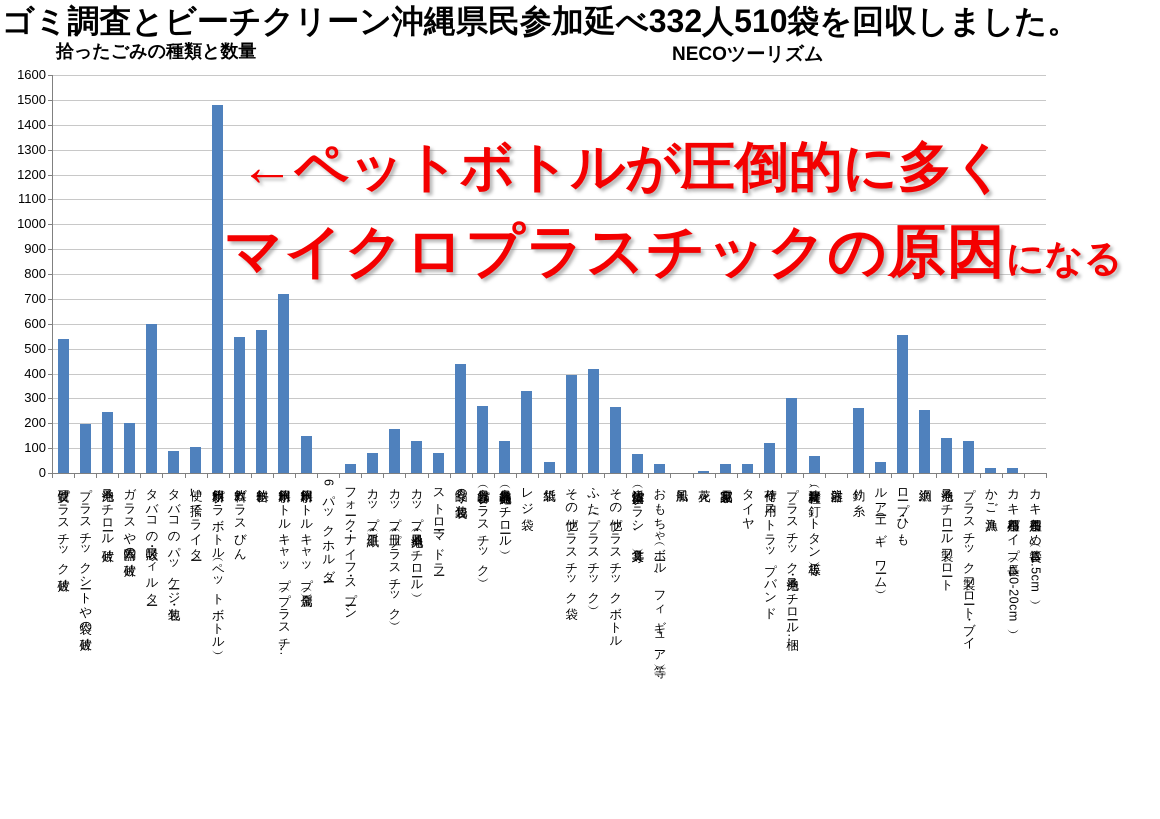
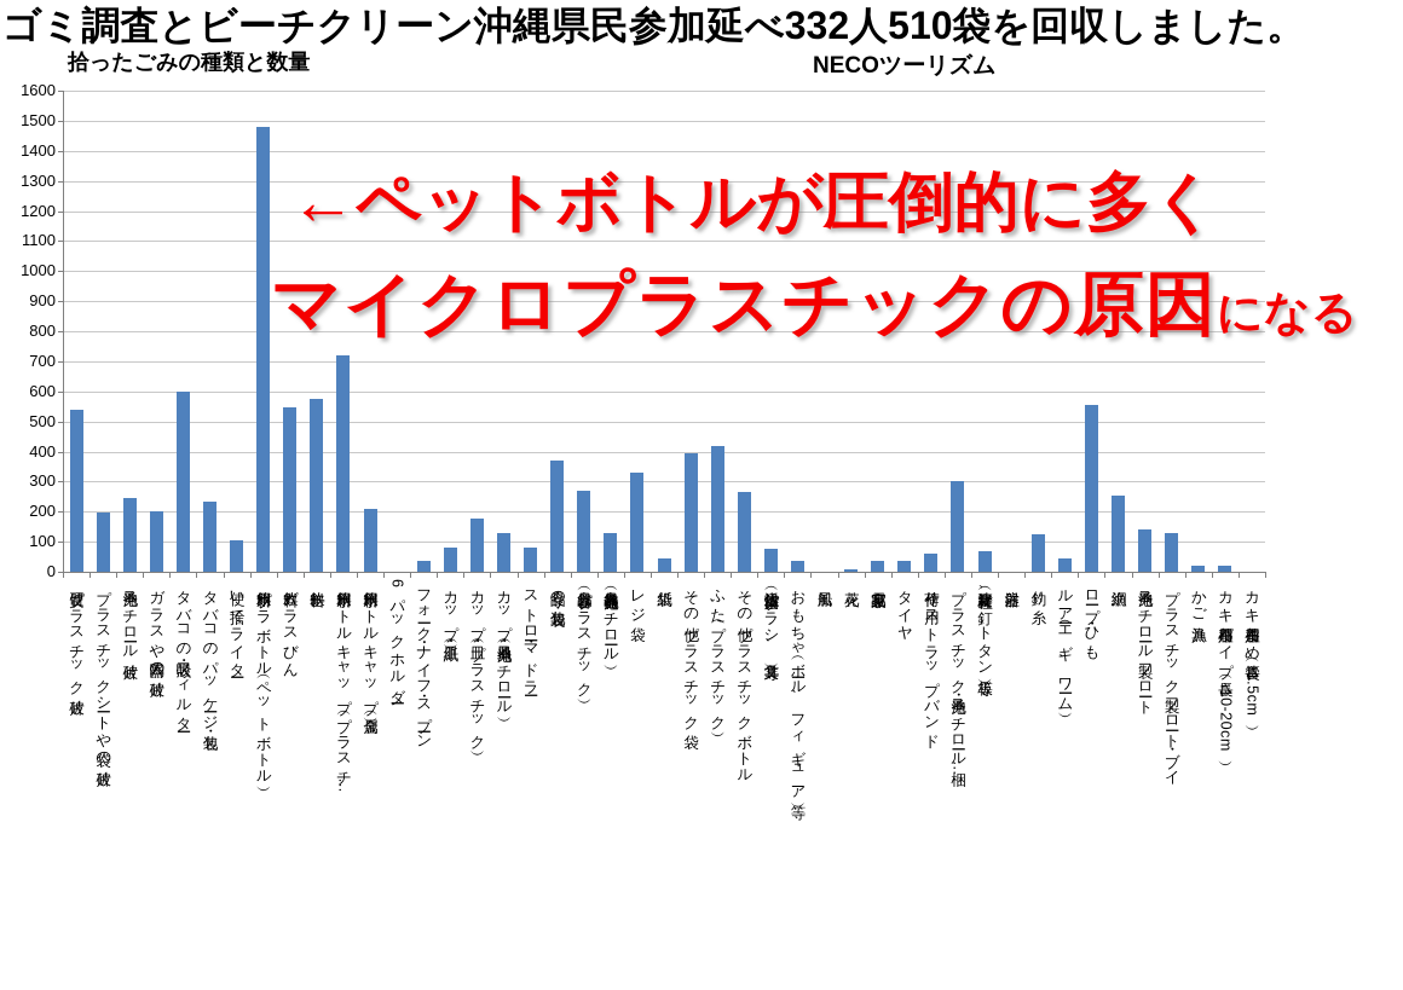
タバコのパッケージ・包装: 90 -> 240
飲料用ボトルキャップ（金属）: 150 -> 210
食品の包装・袋: 440 -> 370
荷作り用ストラップバンド: 120 -> 60
釣り糸: 260 -> 120
